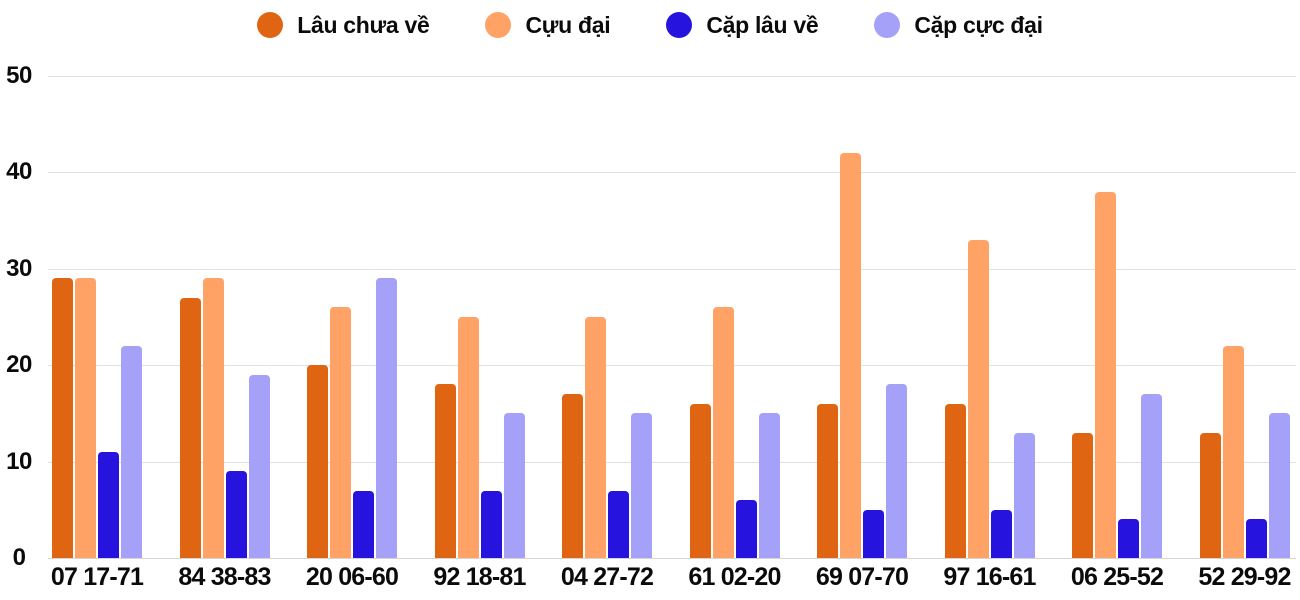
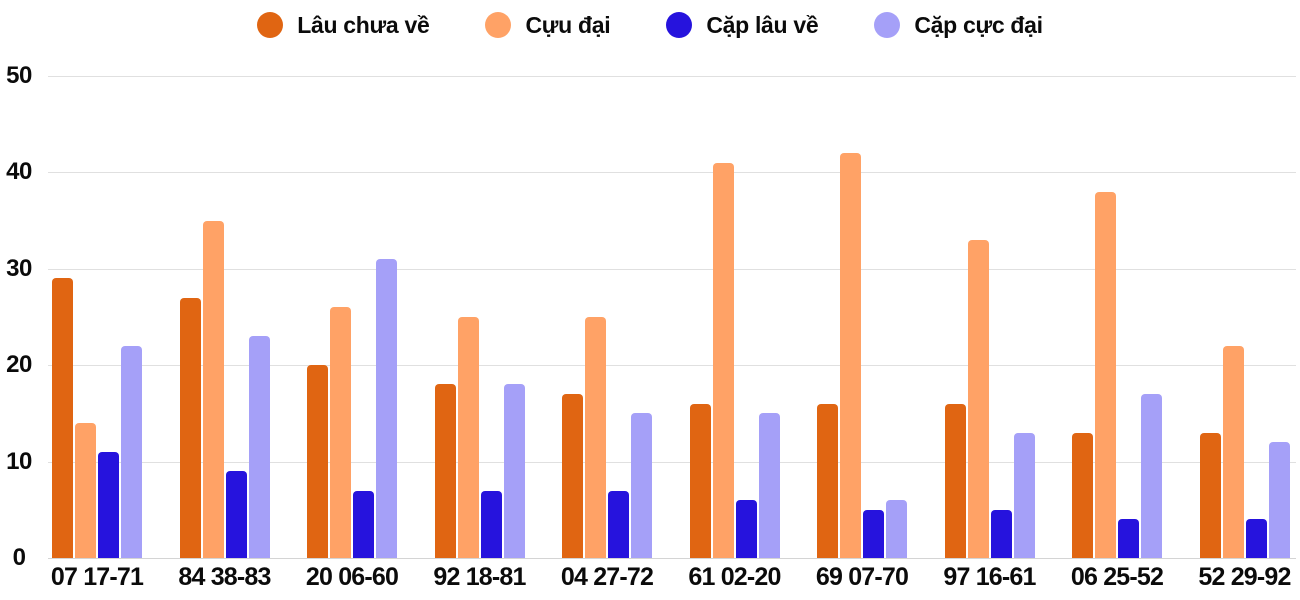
Cựu đại/07 17-71: 29 -> 14
Cựu đại/84 38-83: 29 -> 35
Cặp cực đại/84 38-83: 19 -> 23
Cặp cực đại/20 06-60: 29 -> 31
Cặp cực đại/92 18-81: 15 -> 18
Cựu đại/61 02-20: 26 -> 41
Cặp cực đại/69 07-70: 18 -> 6
Cặp cực đại/52 29-92: 15 -> 12
